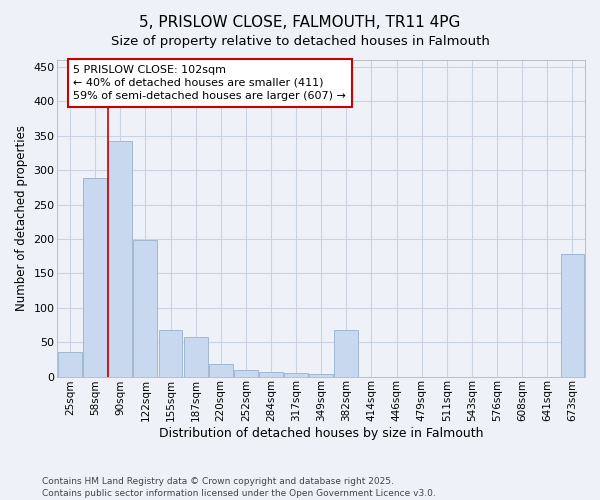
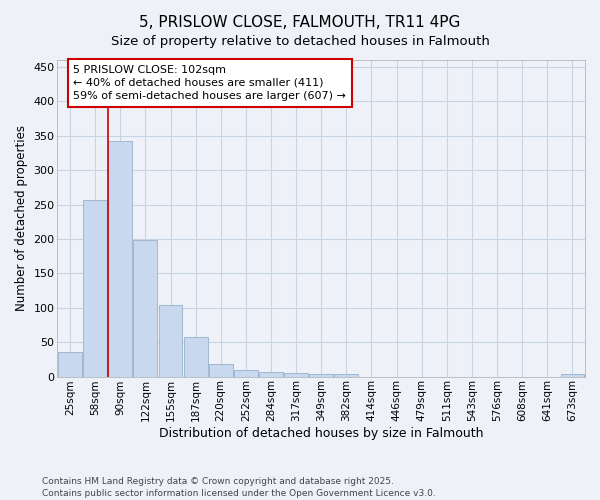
58sqm: 288 -> 256
155sqm: 68 -> 104
382sqm: 68 -> 3
673sqm: 178 -> 4
